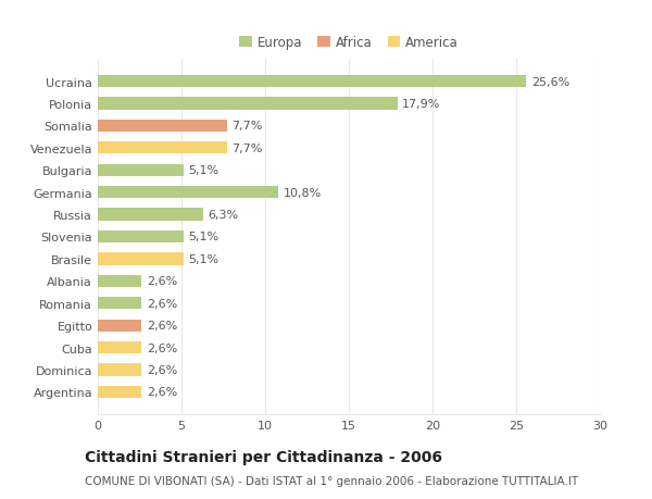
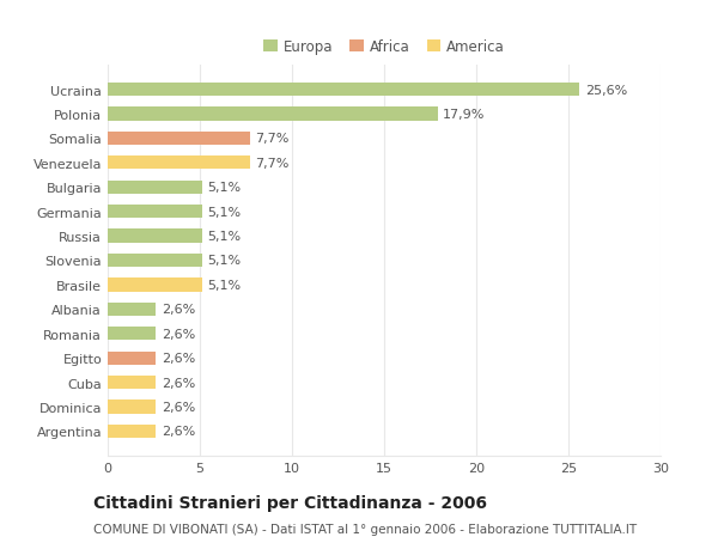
Germania: 10,8% -> 5,1%
Russia: 6,3% -> 5,1%
